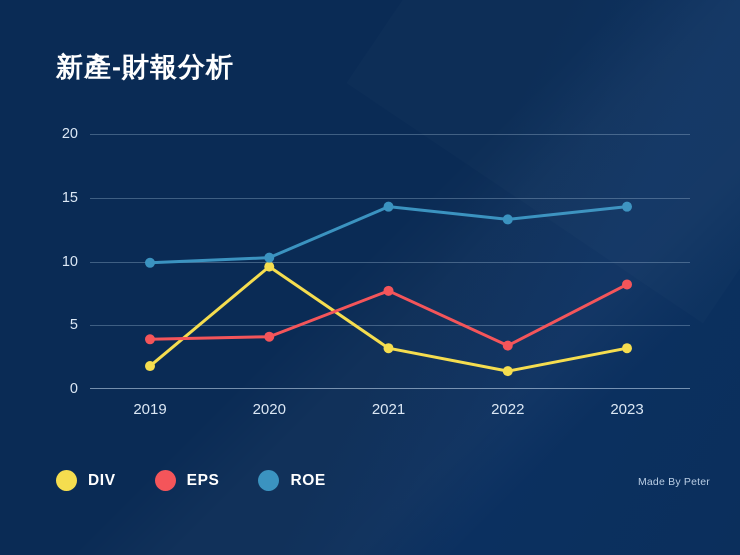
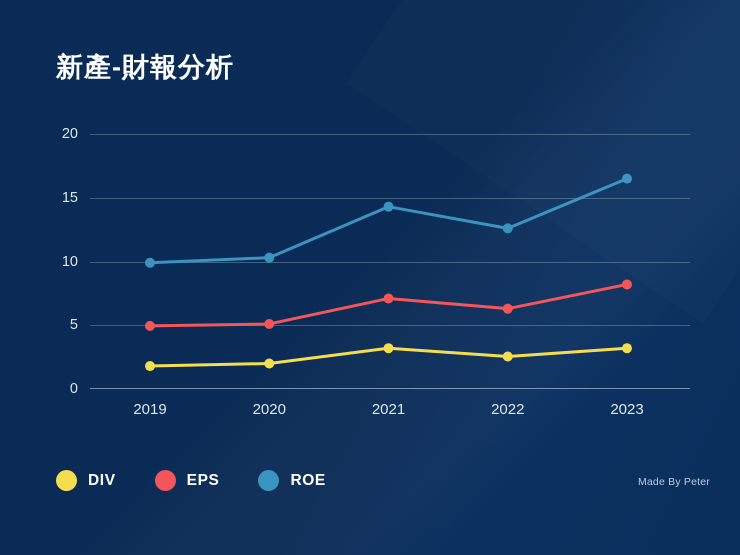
EPS/2019: 3.9 -> 5.0
DIV/2020: 9.6 -> 2.0
EPS/2020: 4.1 -> 5.1
EPS/2021: 7.7 -> 7.1
DIV/2022: 1.4 -> 2.5
EPS/2022: 3.4 -> 6.3
ROE/2022: 13.3 -> 12.6
ROE/2023: 14.3 -> 16.5
